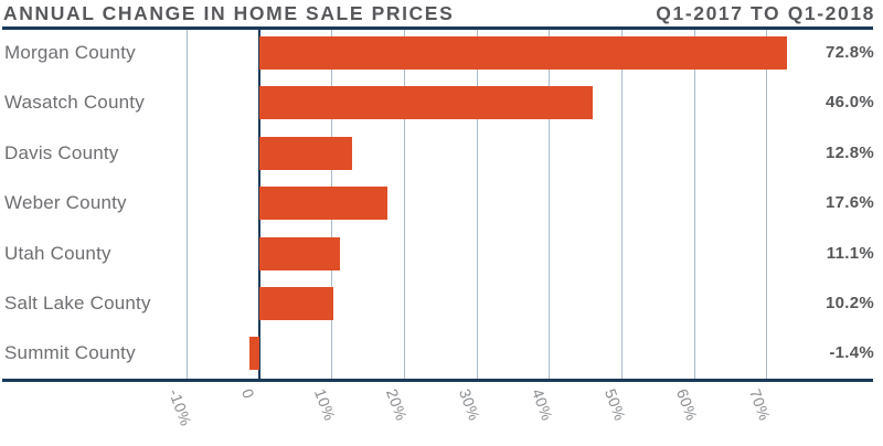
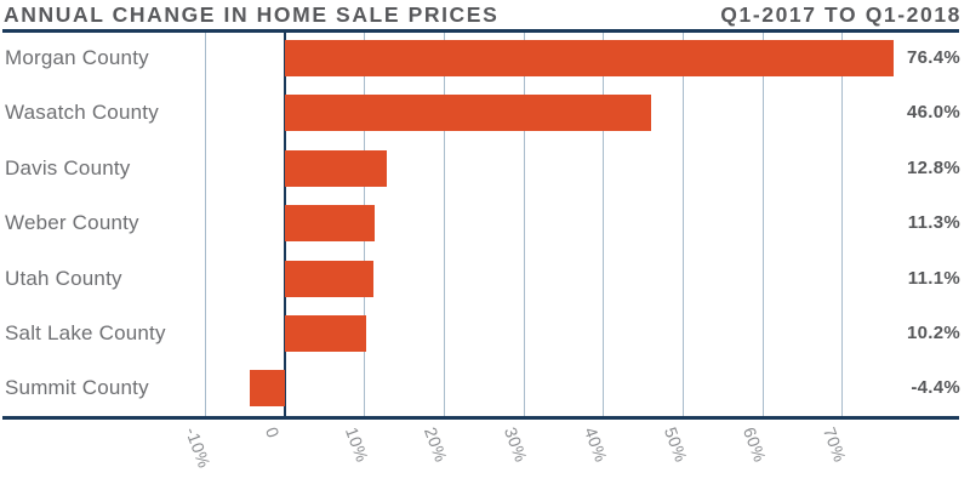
Morgan County: 72.8% -> 76.4%
Weber County: 17.6% -> 11.3%
Summit County: -1.4% -> -4.4%
